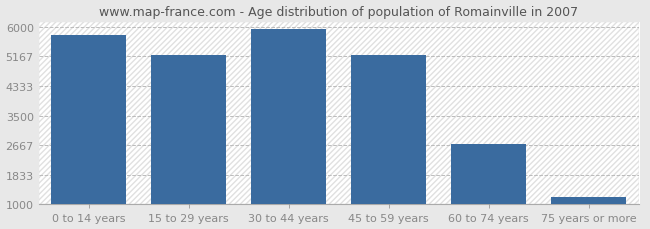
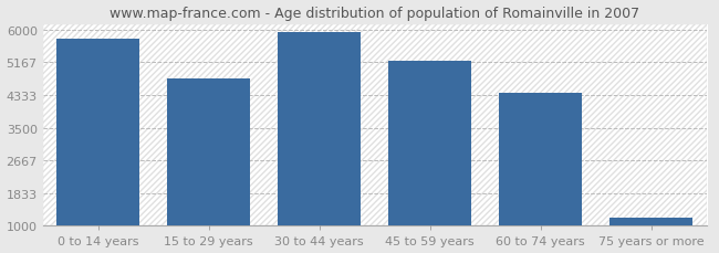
15 to 29 years: 5220 -> 4750
60 to 74 years: 2690 -> 4400
